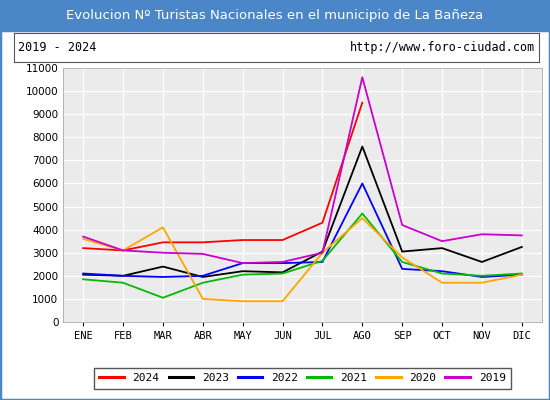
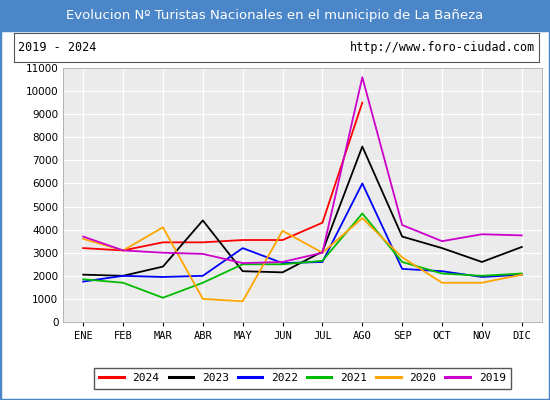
2022/ENE: 2100 -> 1750
2023/ABR: 1950 -> 4400
2022/MAY: 2550 -> 3200
2021/MAY: 2050 -> 2500
2021/JUN: 2100 -> 2500
2020/JUN: 900 -> 3950
2023/SEP: 3050 -> 3700
